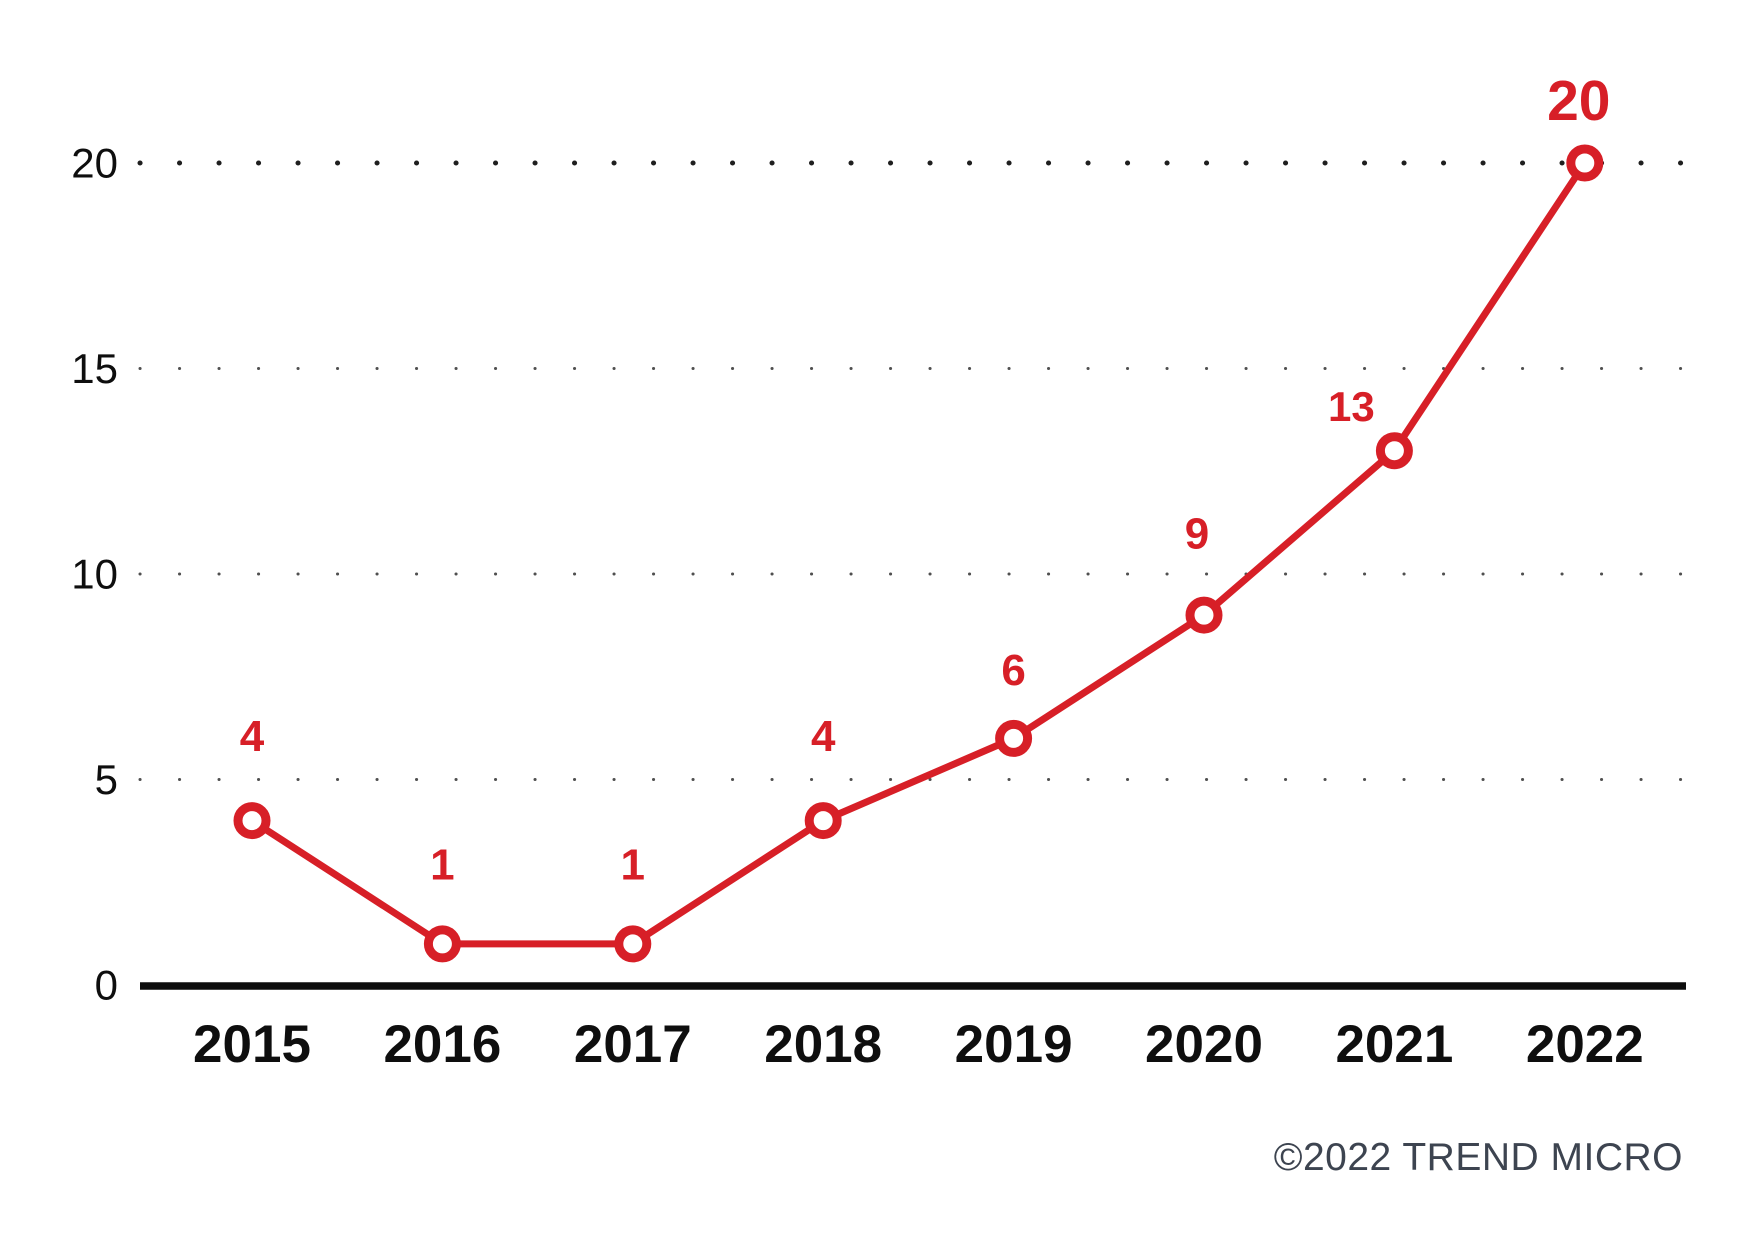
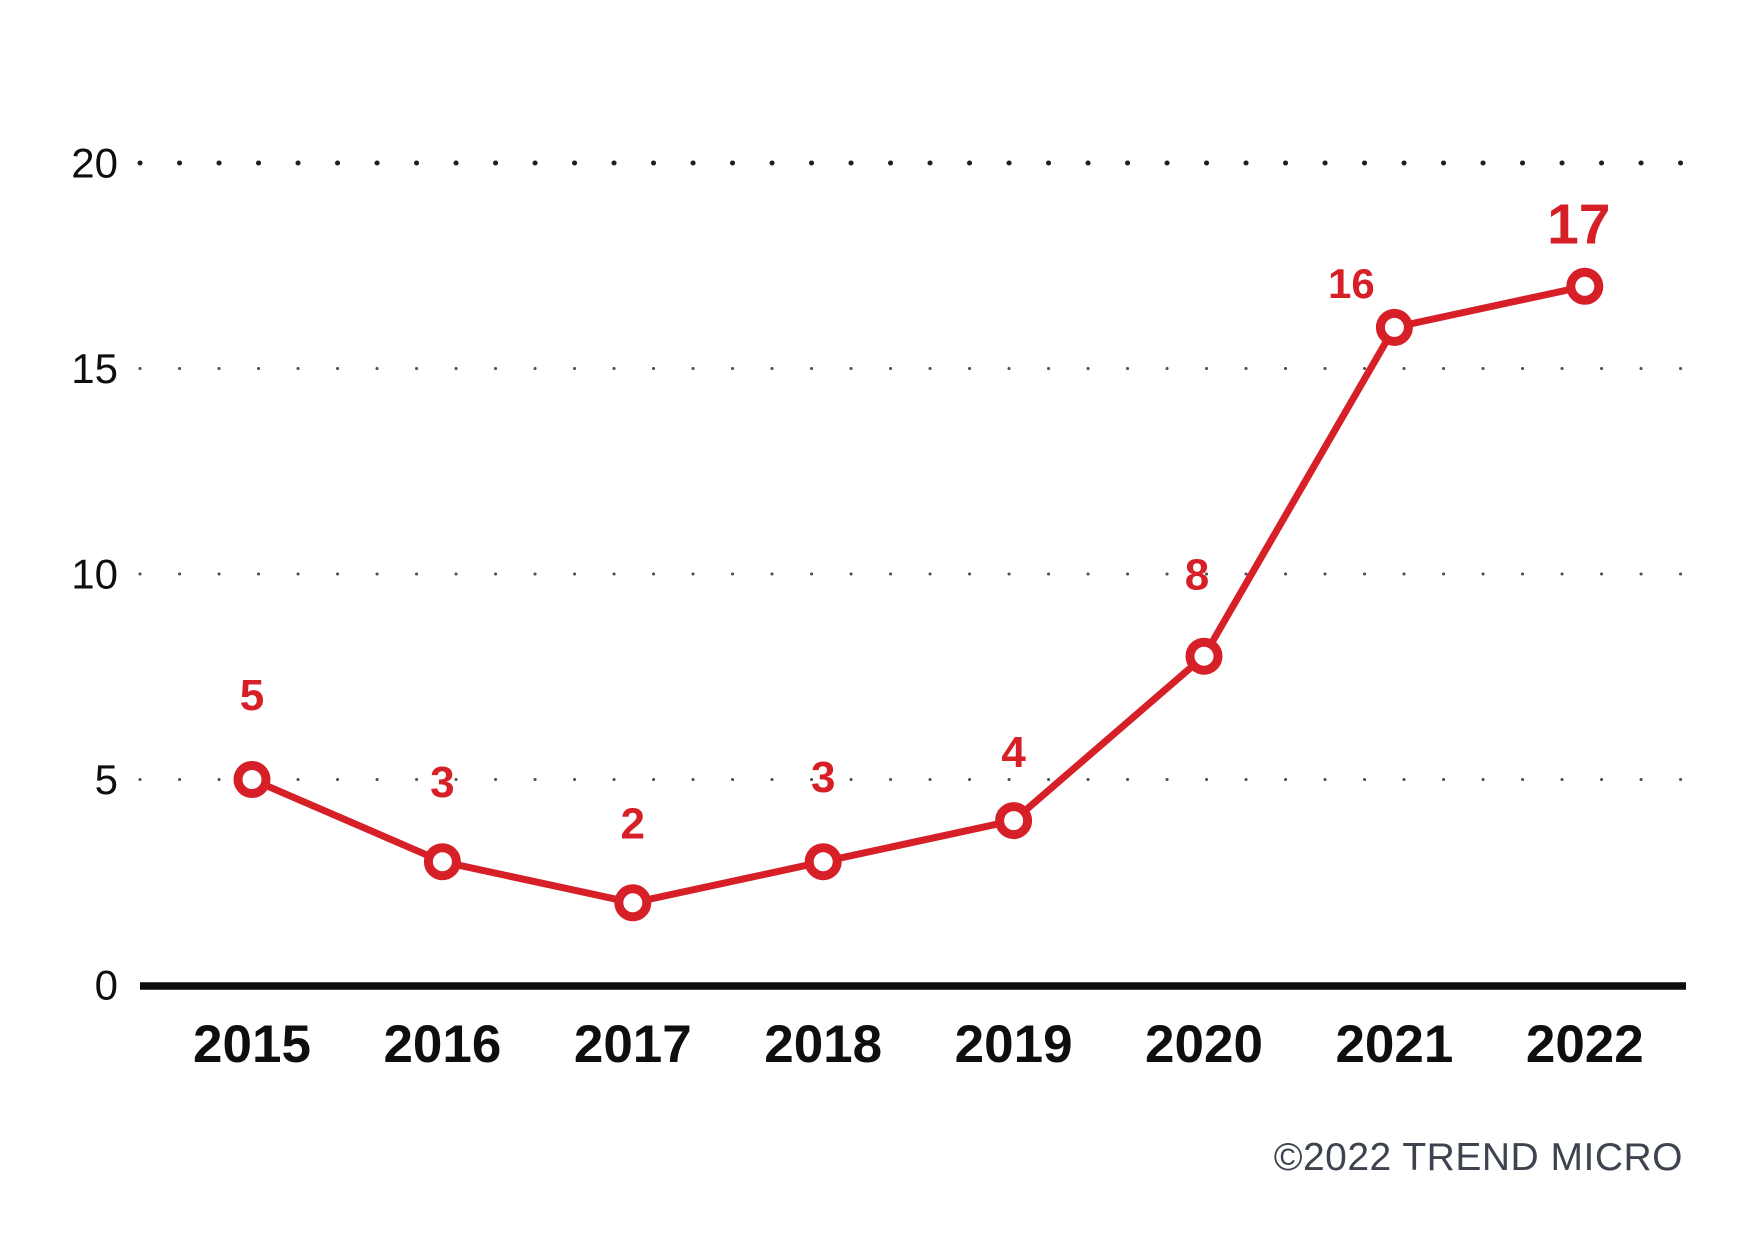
2015: 4 -> 5
2016: 1 -> 3
2017: 1 -> 2
2018: 4 -> 3
2019: 6 -> 4
2020: 9 -> 8
2021: 13 -> 16
2022: 20 -> 17
